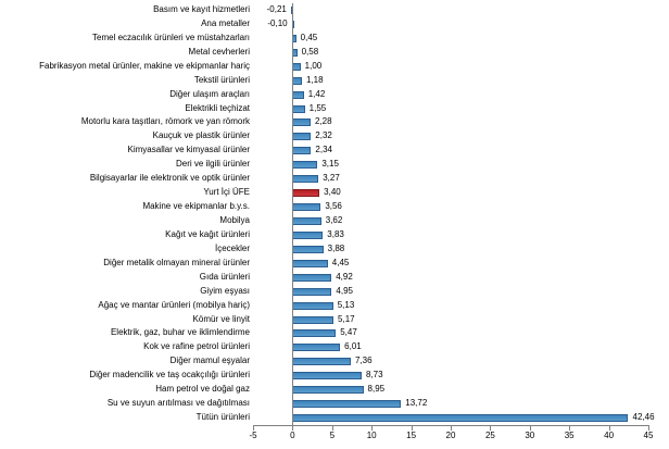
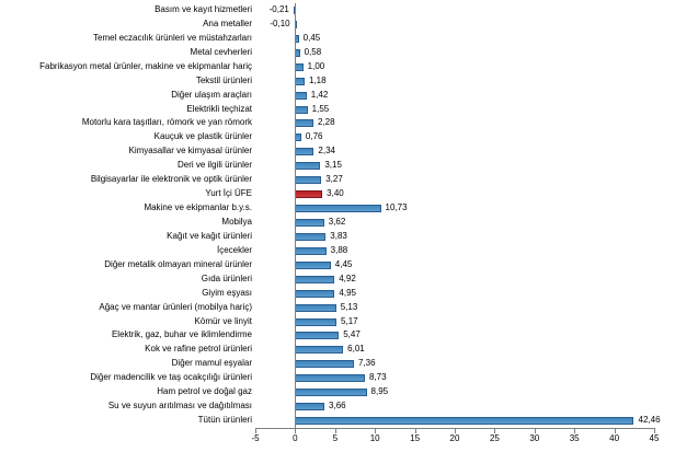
Kauçuk ve plastik ürünler: 2,32 -> 0,76
Makine ve ekipmanlar b.y.s.: 3,56 -> 10,73
Su ve suyun arıtılması ve dağıtılması: 13,72 -> 3,66
